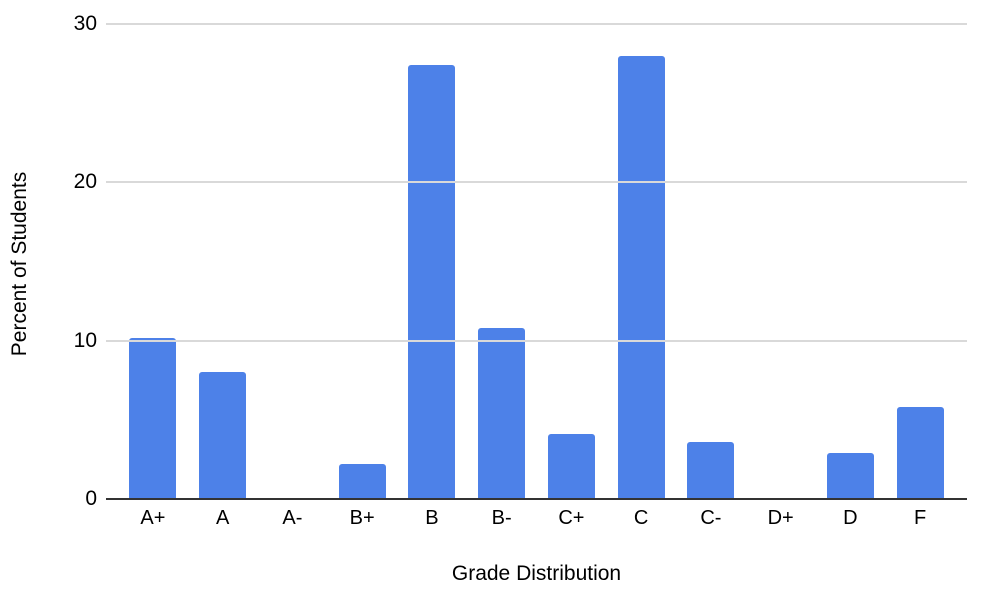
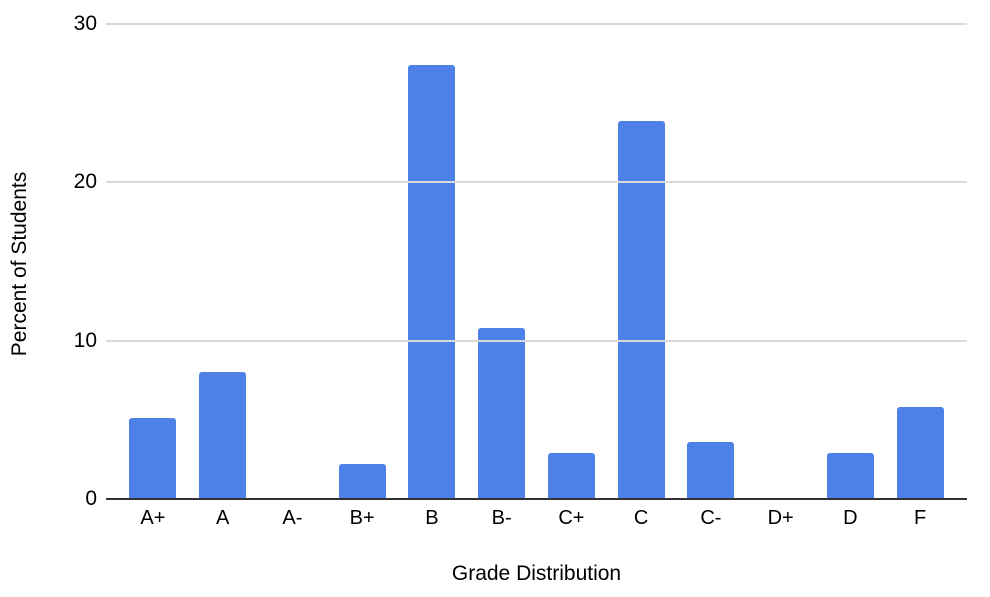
A+: 10.2 -> 5.1
C+: 4.1 -> 2.9
C: 28.0 -> 23.9
